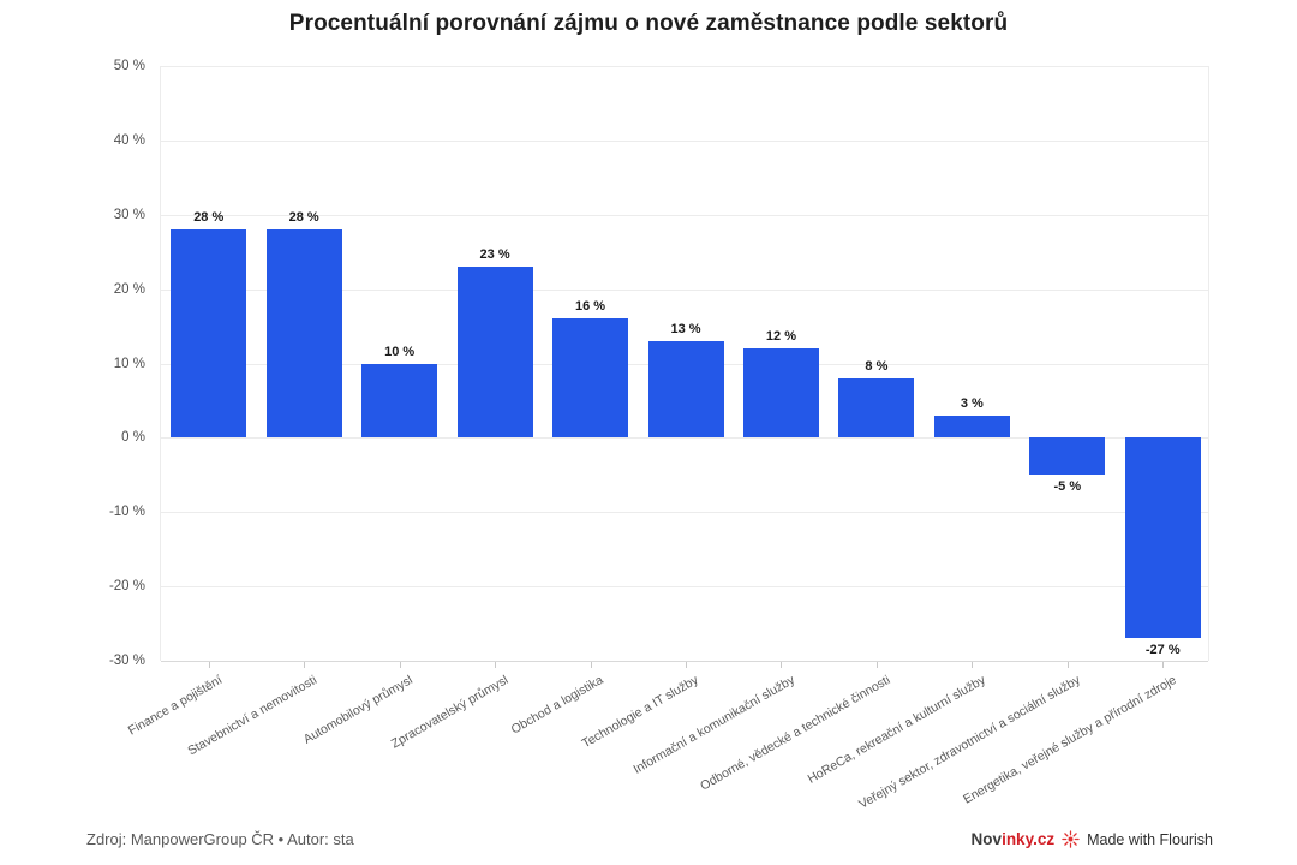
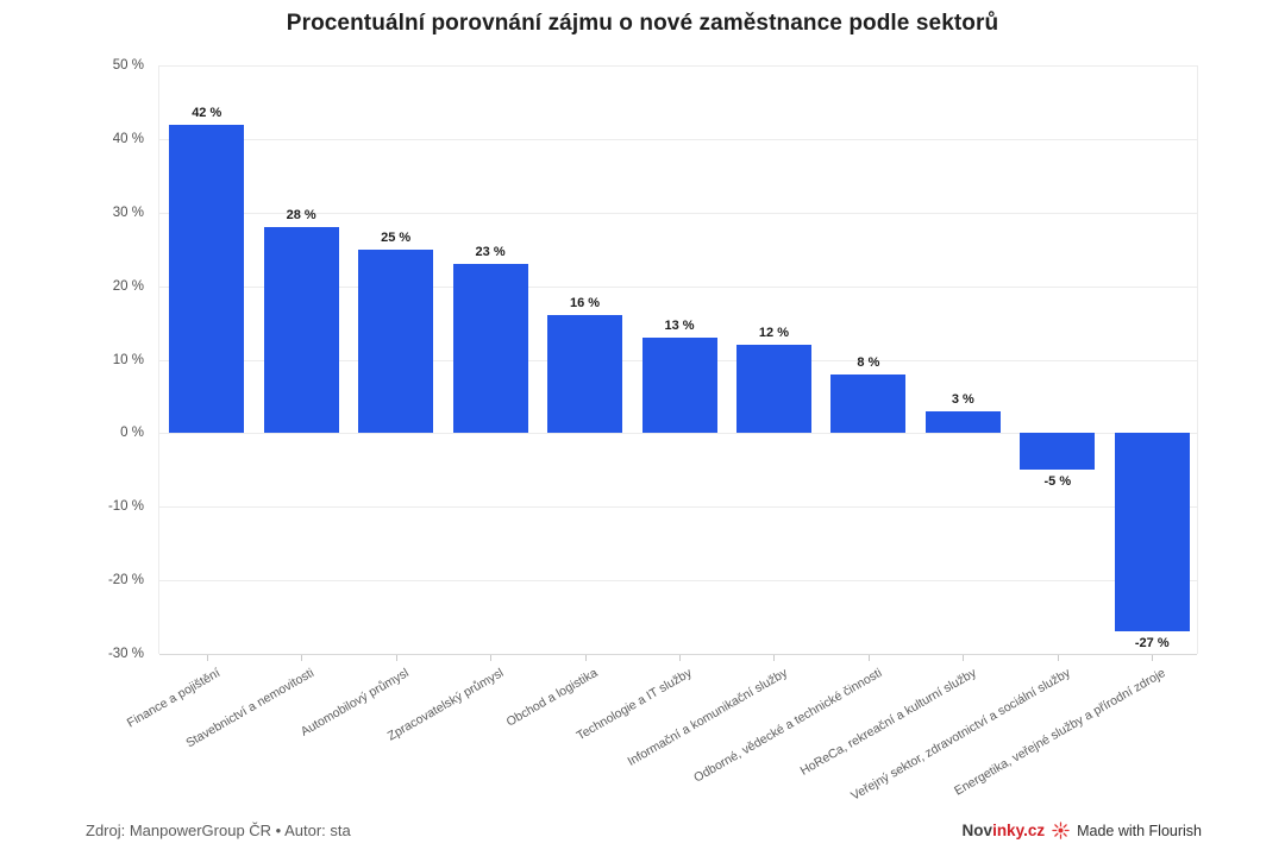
Finance a pojištění: 28 -> 42
Automobilový průmysl: 10 -> 25
